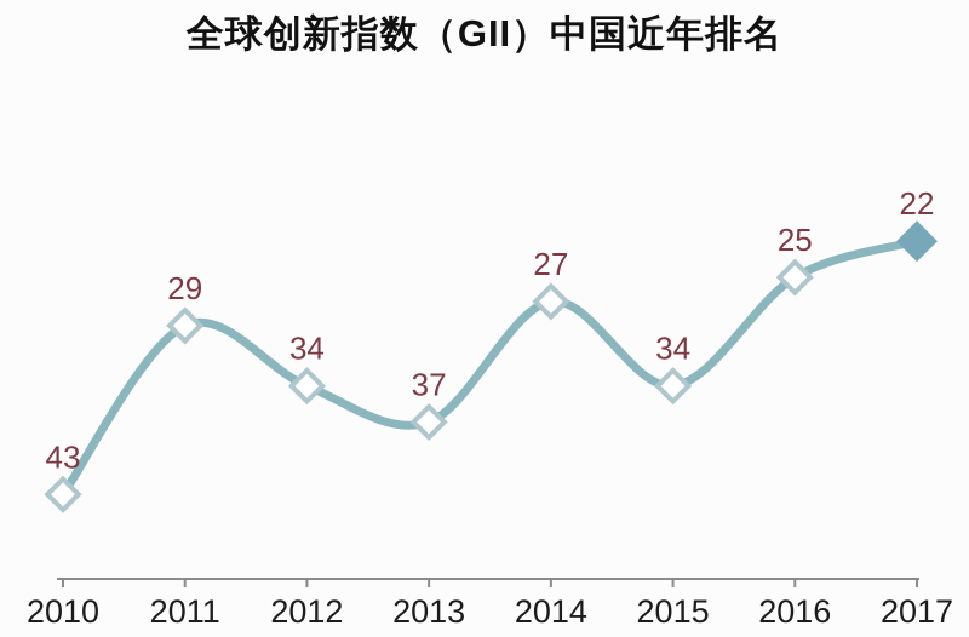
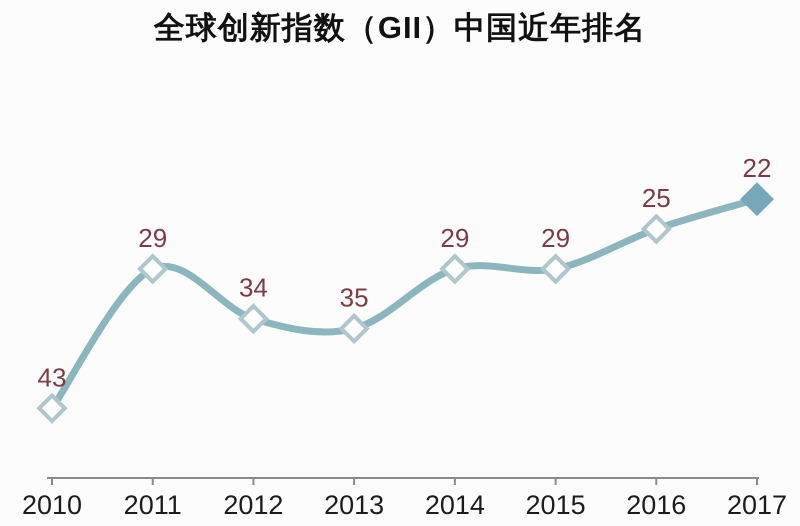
2013: 37 -> 35
2014: 27 -> 29
2015: 34 -> 29
